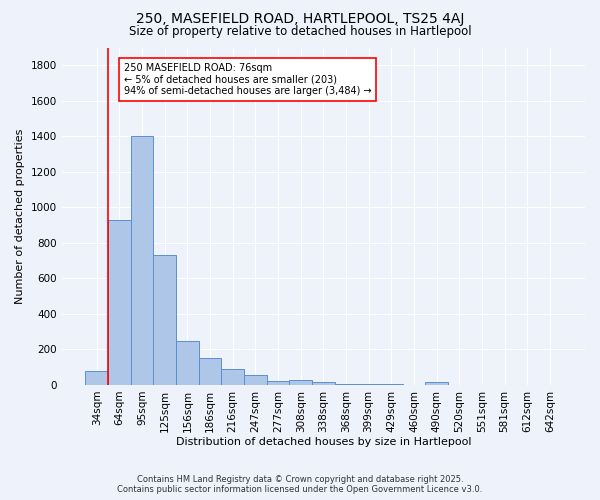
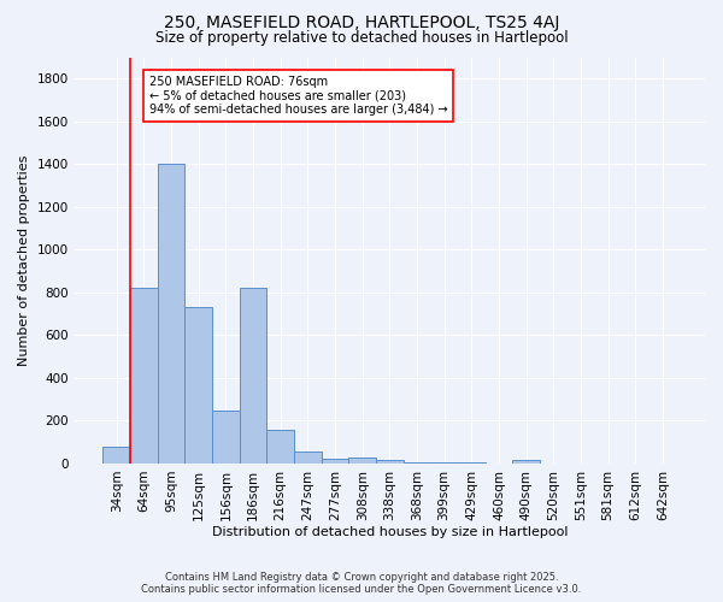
64sqm: 930 -> 820
186sqm: 150 -> 820
216sqm: 90 -> 160
